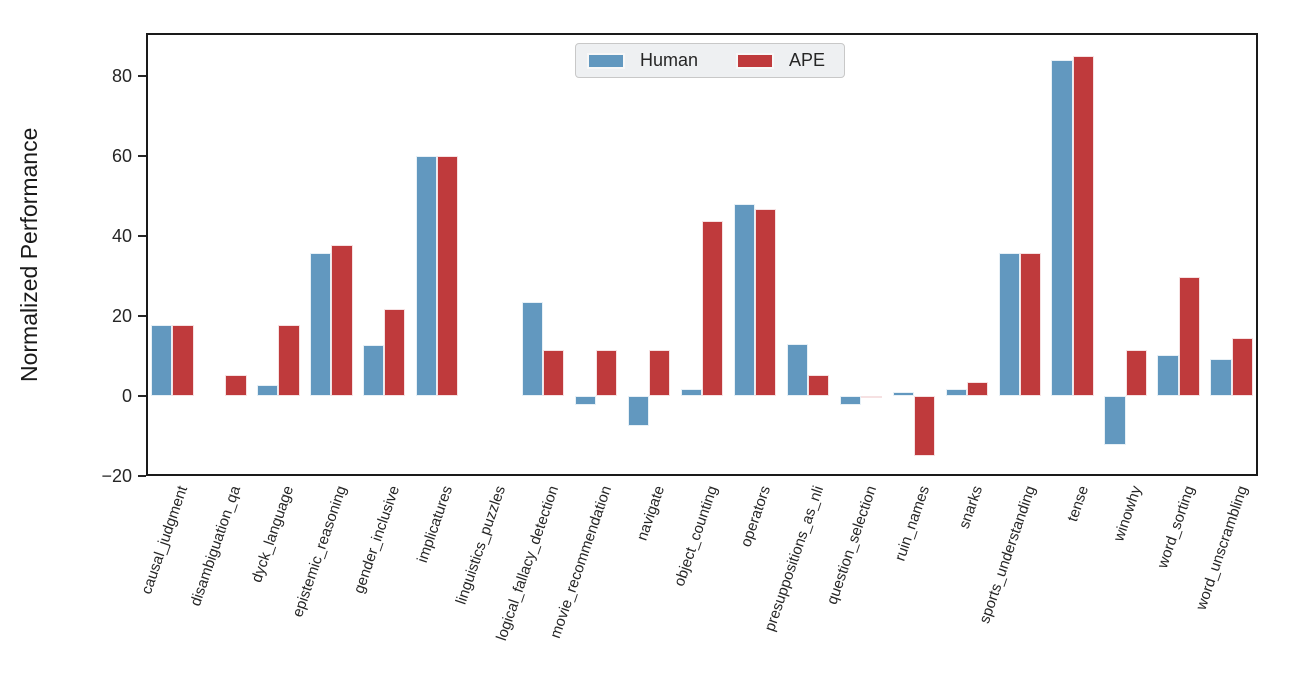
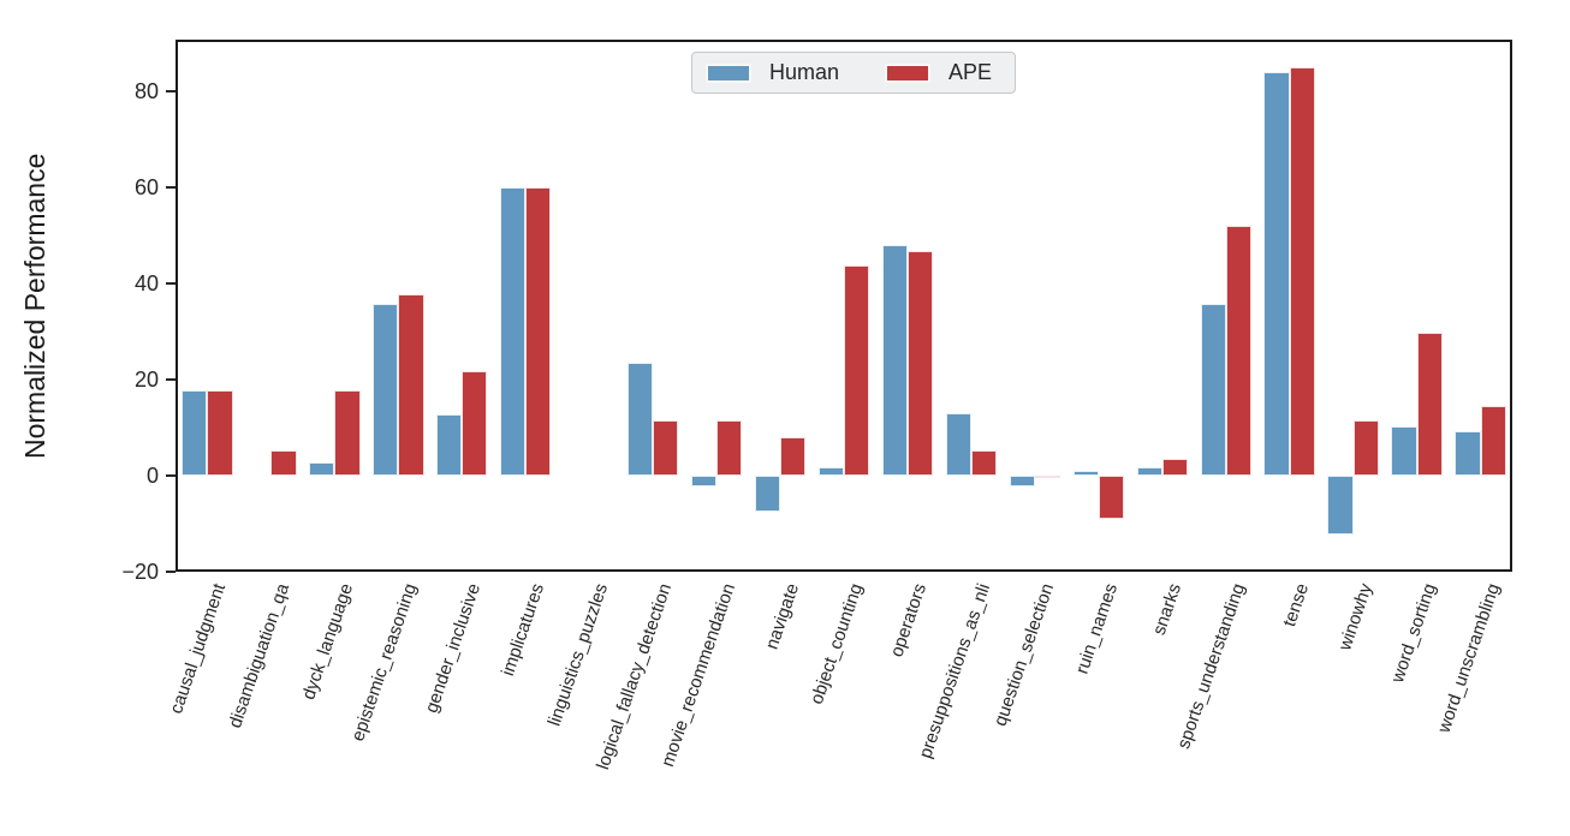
APE/navigate: 11 -> 8
APE/ruin_names: -15 -> -9
APE/sports_understanding: 36 -> 52
